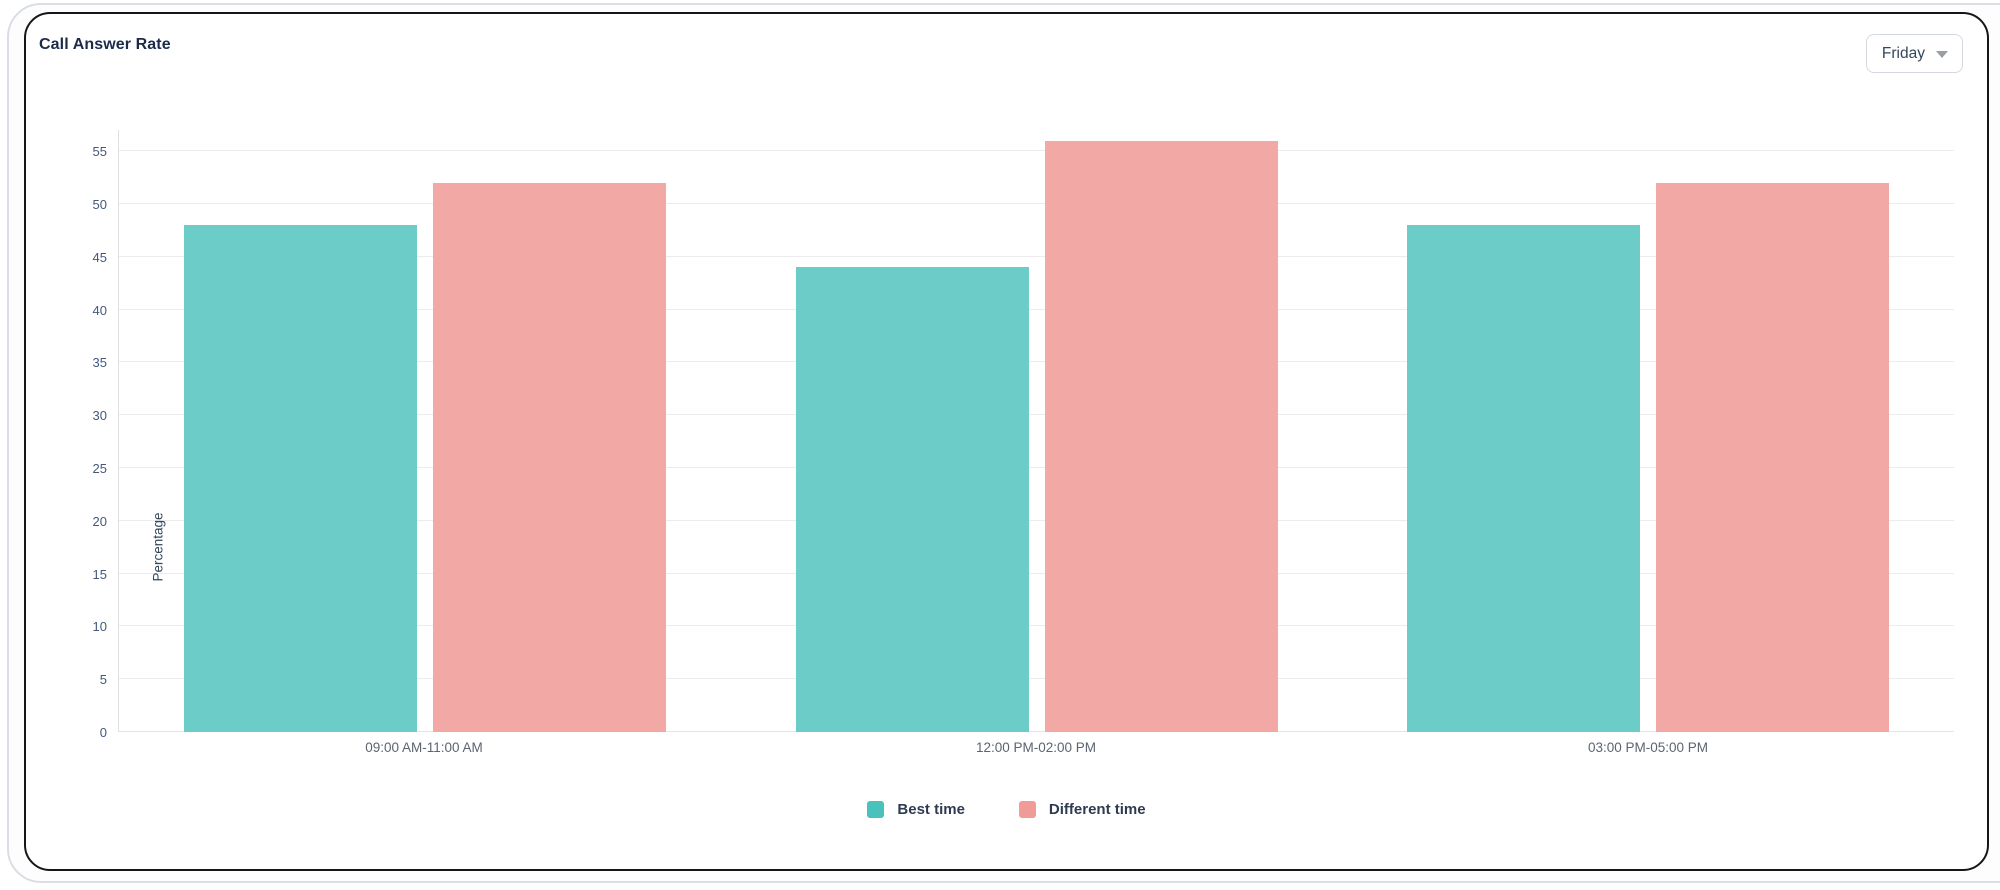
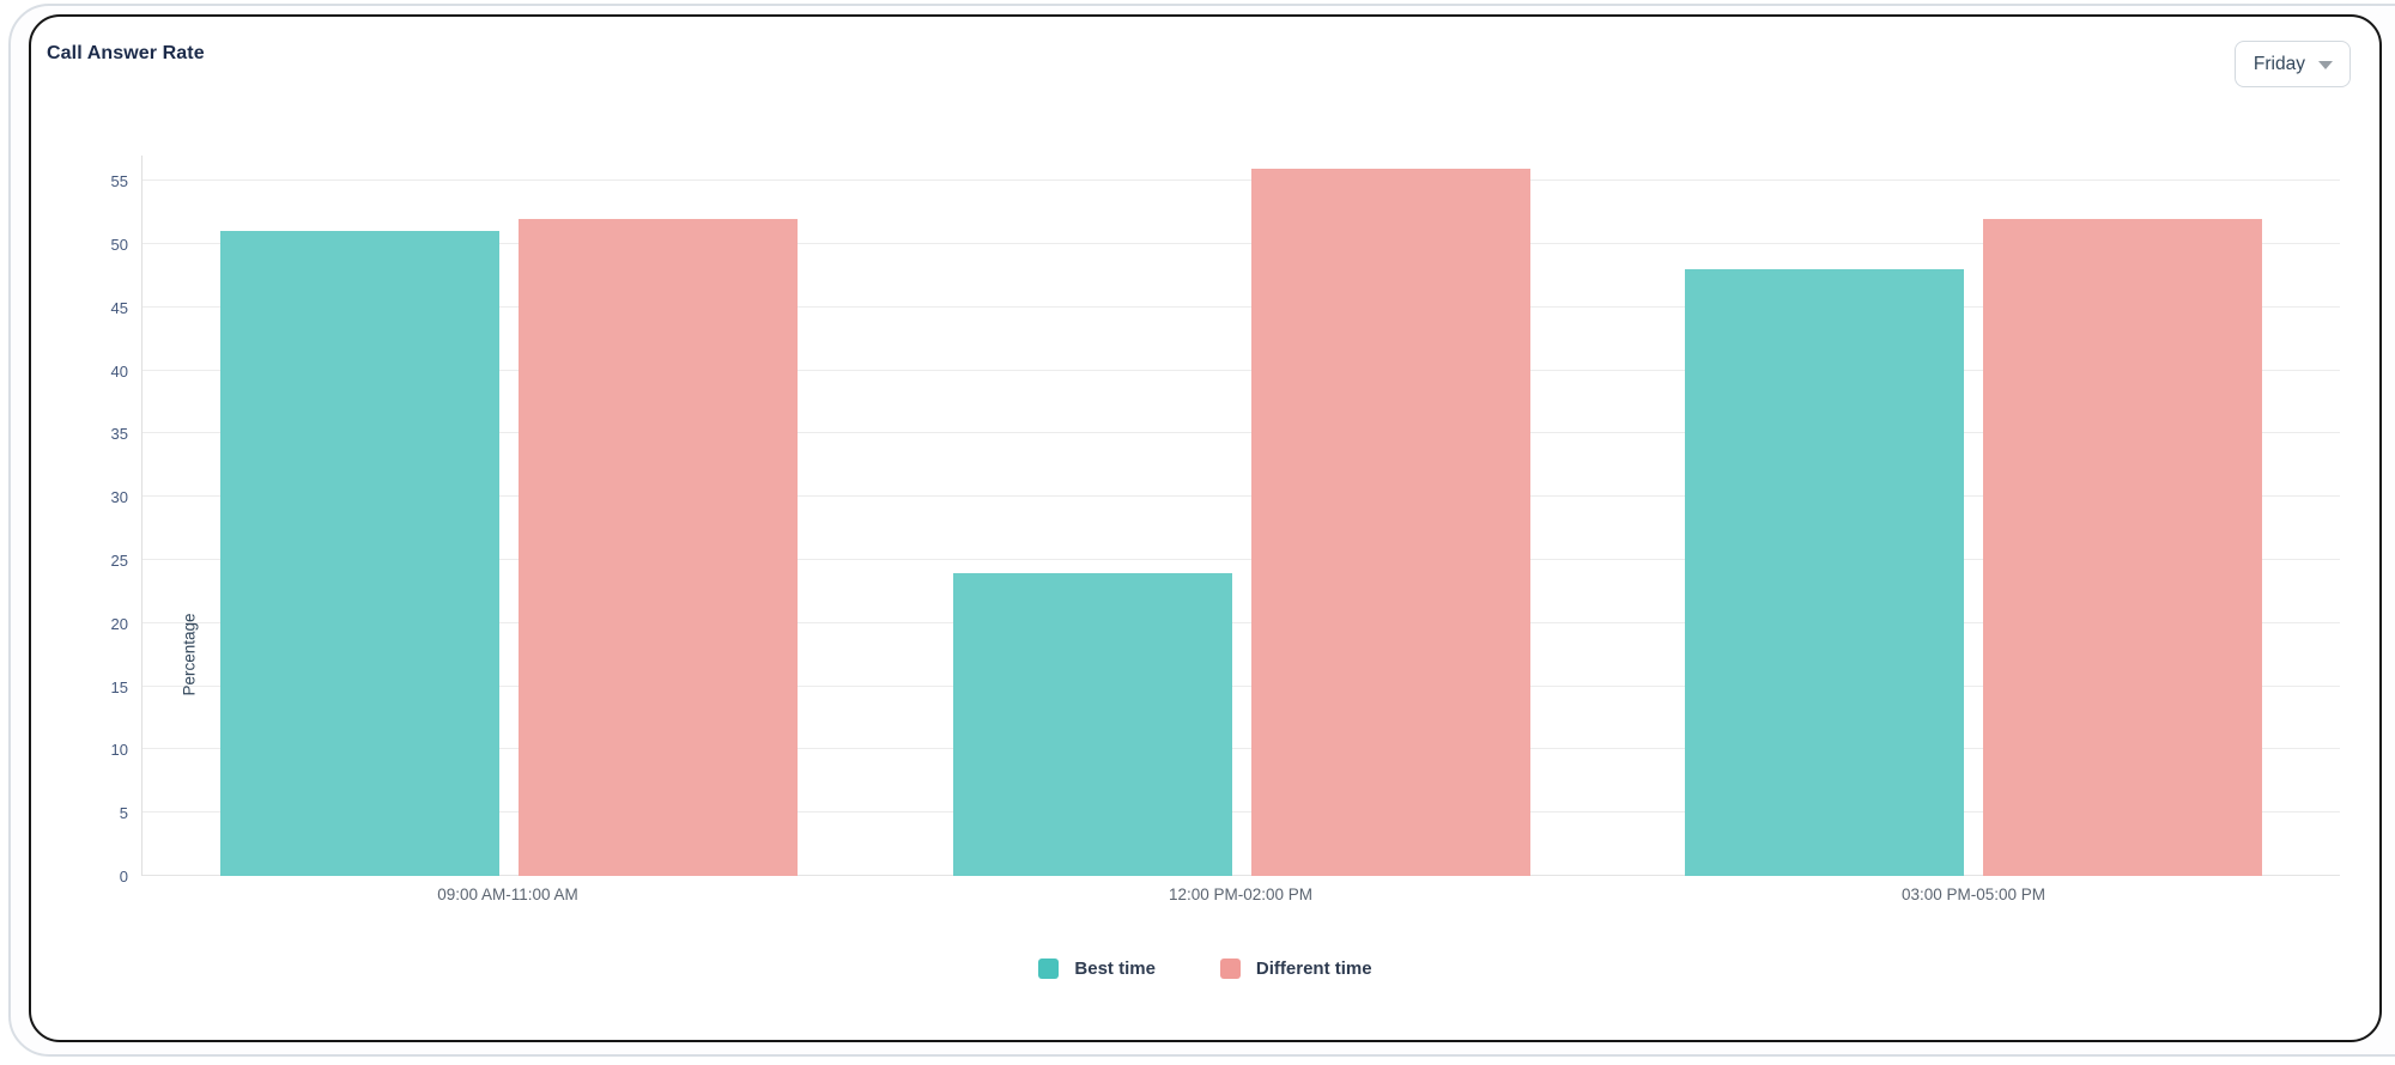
Best time/09:00 AM-11:00 AM: 48 -> 51
Best time/12:00 PM-02:00 PM: 44 -> 24
